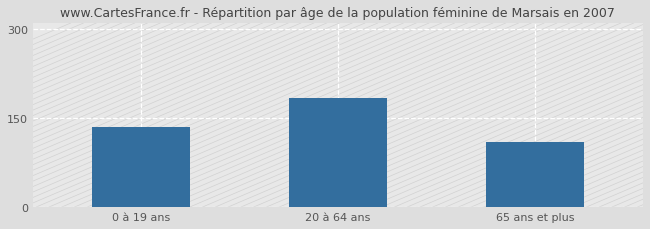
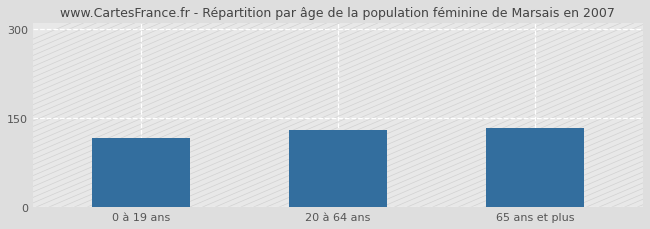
0 à 19 ans: 135 -> 116
20 à 64 ans: 183 -> 130
65 ans et plus: 110 -> 134
